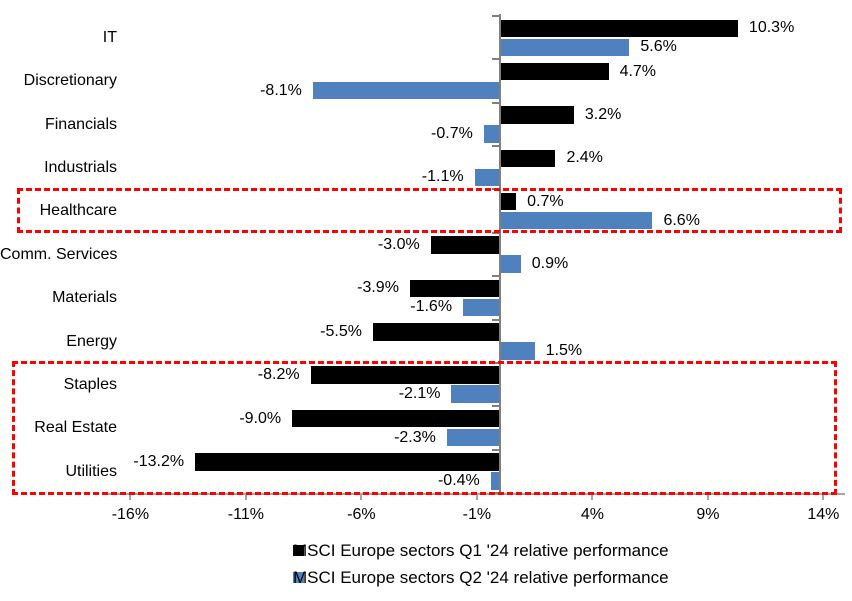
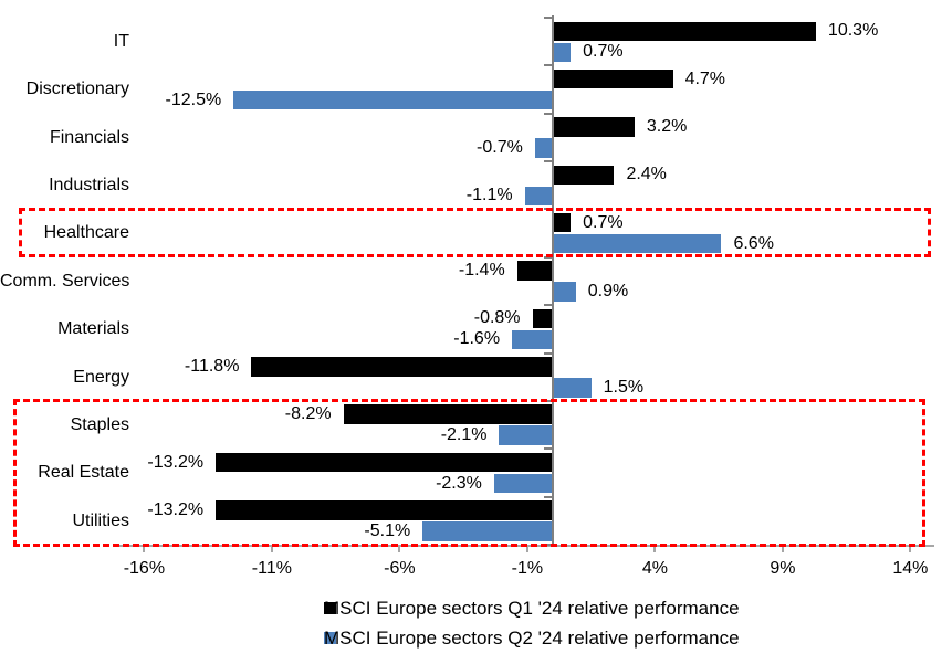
MSCI Europe sectors Q2 '24 relative performance/IT: 5.6% -> 0.7%
MSCI Europe sectors Q2 '24 relative performance/Discretionary: -8.1% -> -12.5%
MSCI Europe sectors Q1 '24 relative performance/Comm. Services: -3.0% -> -1.4%
MSCI Europe sectors Q1 '24 relative performance/Materials: -3.9% -> -0.8%
MSCI Europe sectors Q1 '24 relative performance/Energy: -5.5% -> -11.8%
MSCI Europe sectors Q1 '24 relative performance/Real Estate: -9.0% -> -13.2%
MSCI Europe sectors Q2 '24 relative performance/Utilities: -0.4% -> -5.1%
